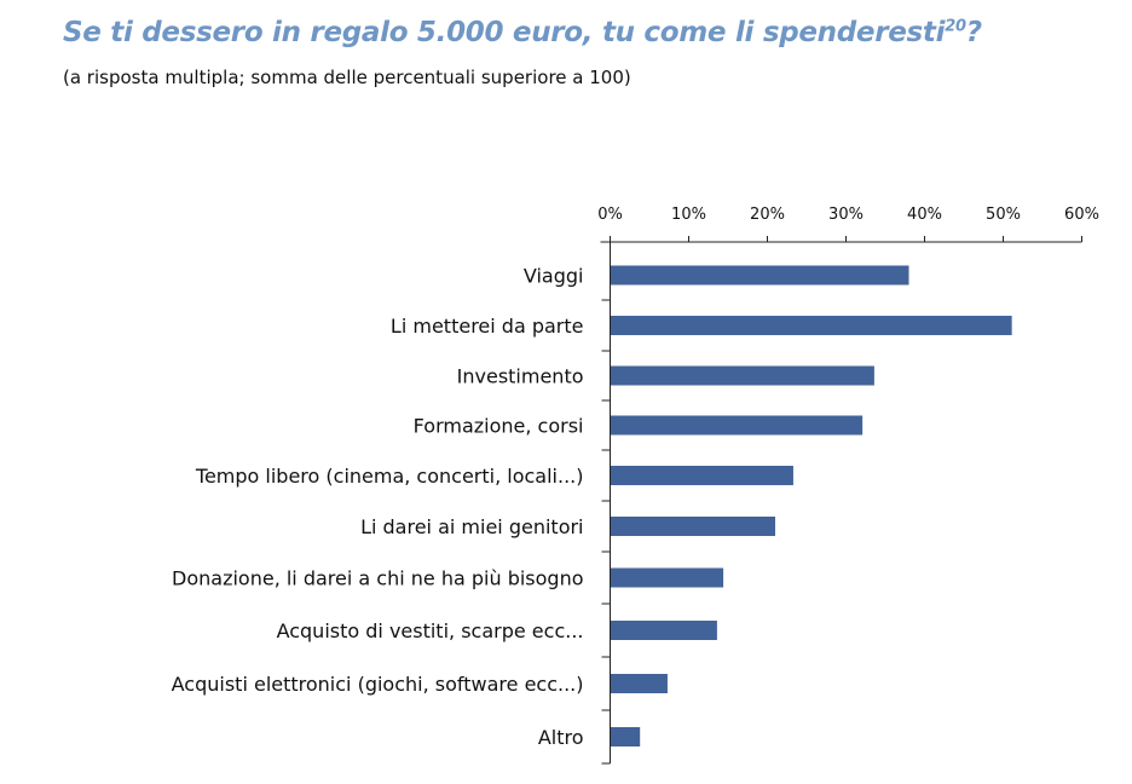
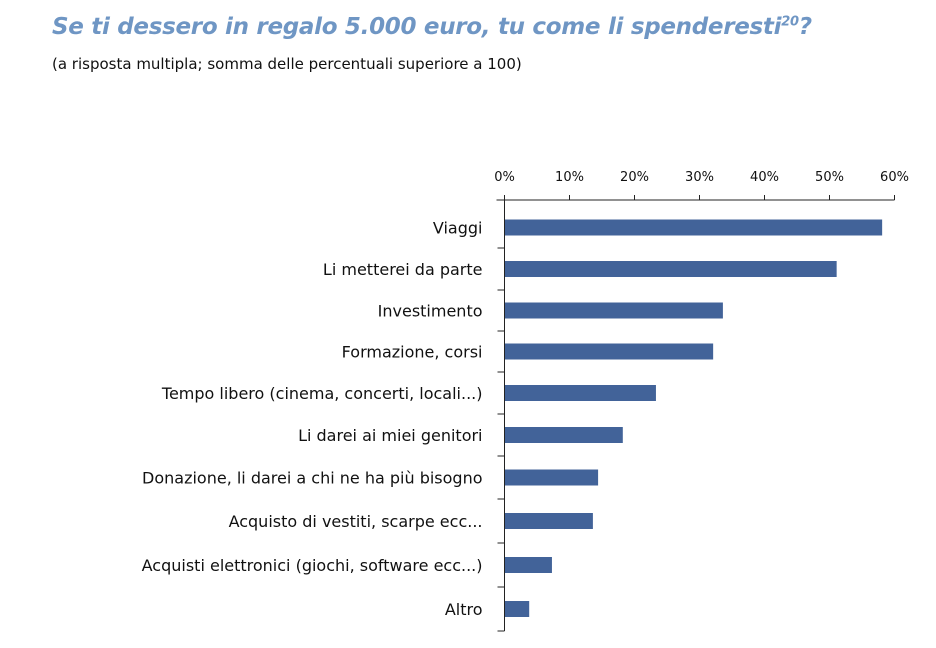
Viaggi: 38% -> 58%
Li darei ai miei genitori: 21% -> 18%
